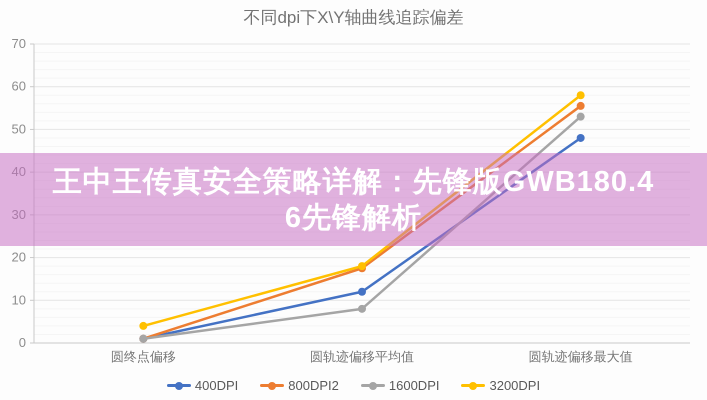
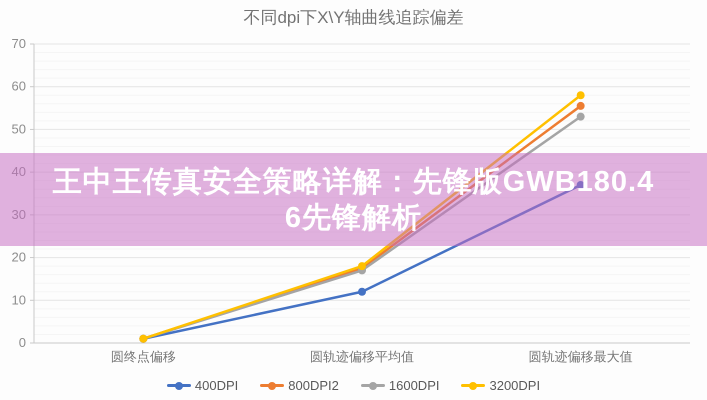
3200DPI/圆终点偏移: 4 -> 1
1600DPI/圆轨迹偏移平均值: 8 -> 17
400DPI/圆轨迹偏移最大值: 48 -> 37
